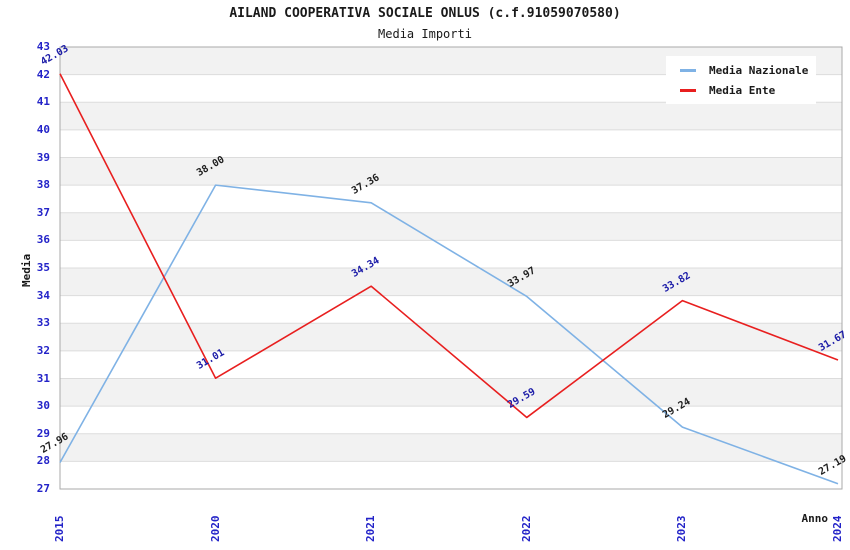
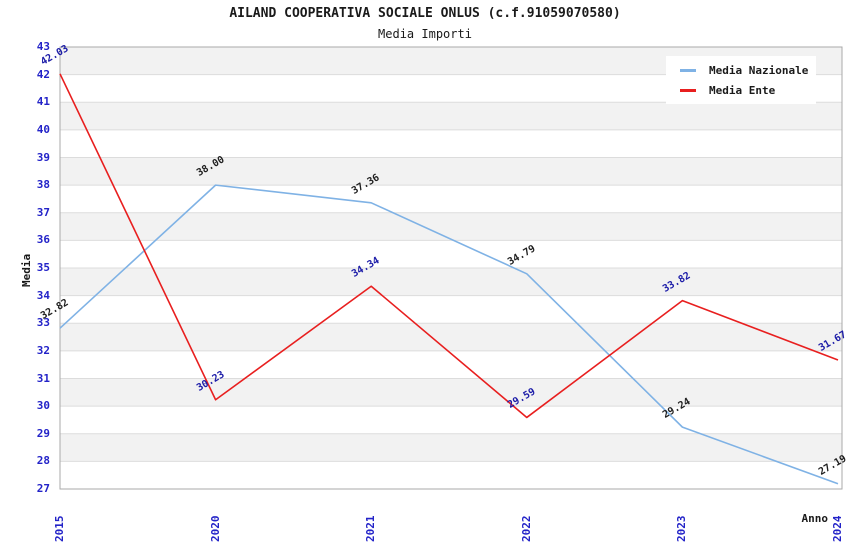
Media Nazionale/2015: 27.96 -> 32.82
Media Ente/2020: 31.01 -> 30.23
Media Nazionale/2022: 33.97 -> 34.79
